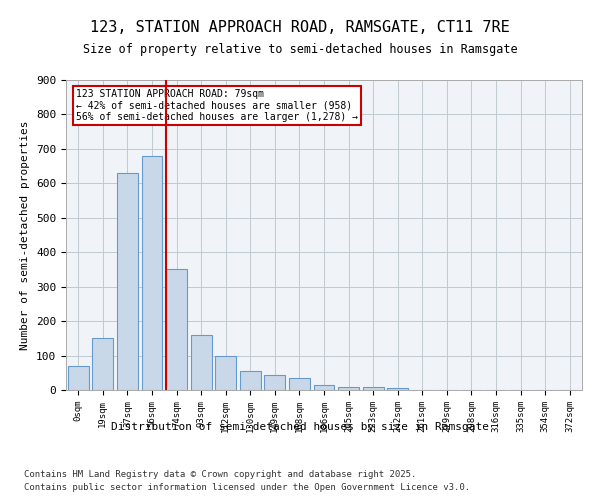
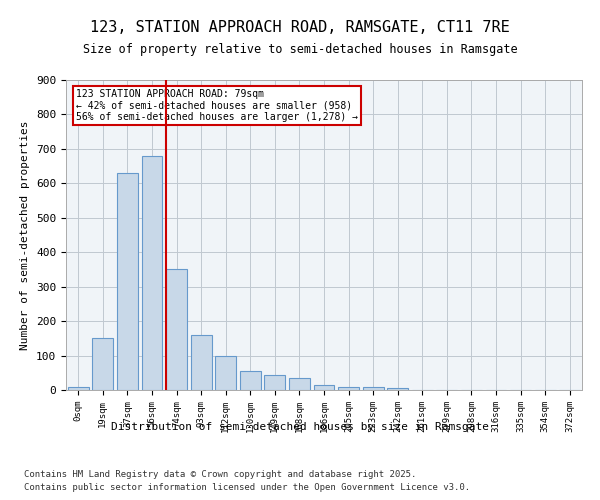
0sqm: 70 -> 10
